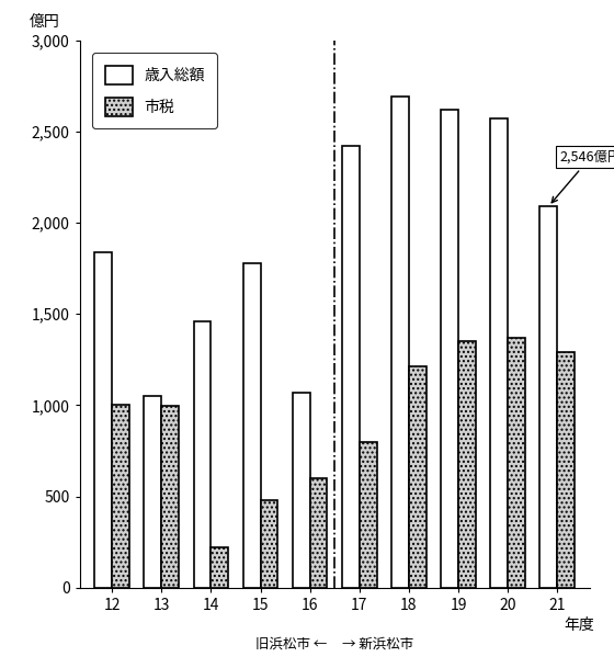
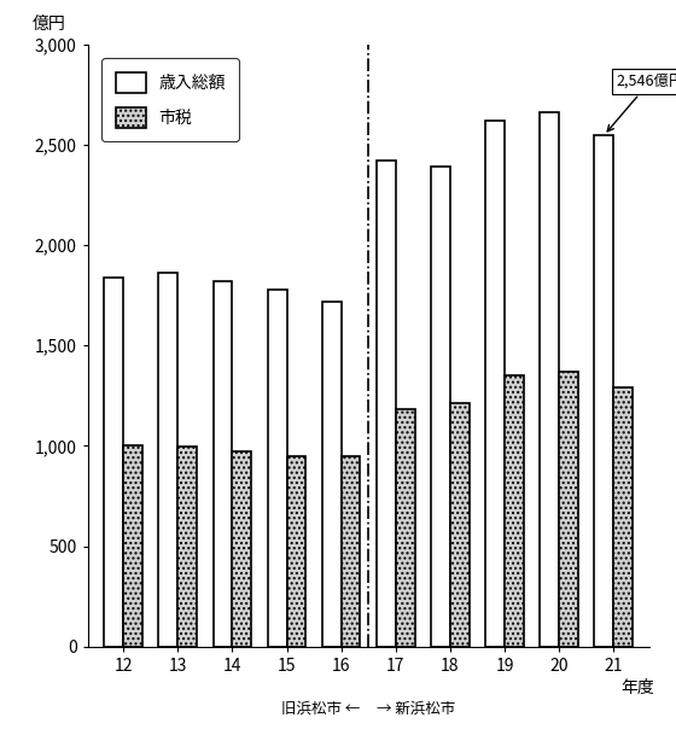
歳入総額/13: 1,050 -> 1,860
歳入総額/14: 1,460 -> 1,820
市税/14: 220 -> 980
市税/15: 480 -> 950
歳入総額/16: 1,070 -> 1,720
市税/16: 600 -> 950
市税/17: 800 -> 1,180
歳入総額/18: 2,690 -> 2,390
歳入総額/20: 2,570 -> 2,660
歳入総額/21: 2,090 -> 2,550
